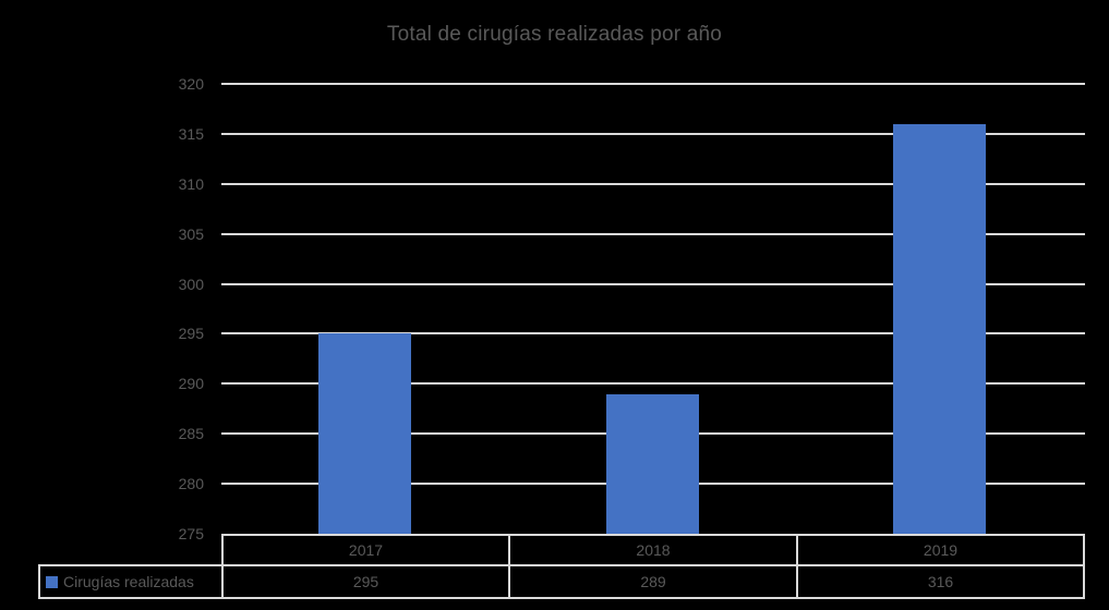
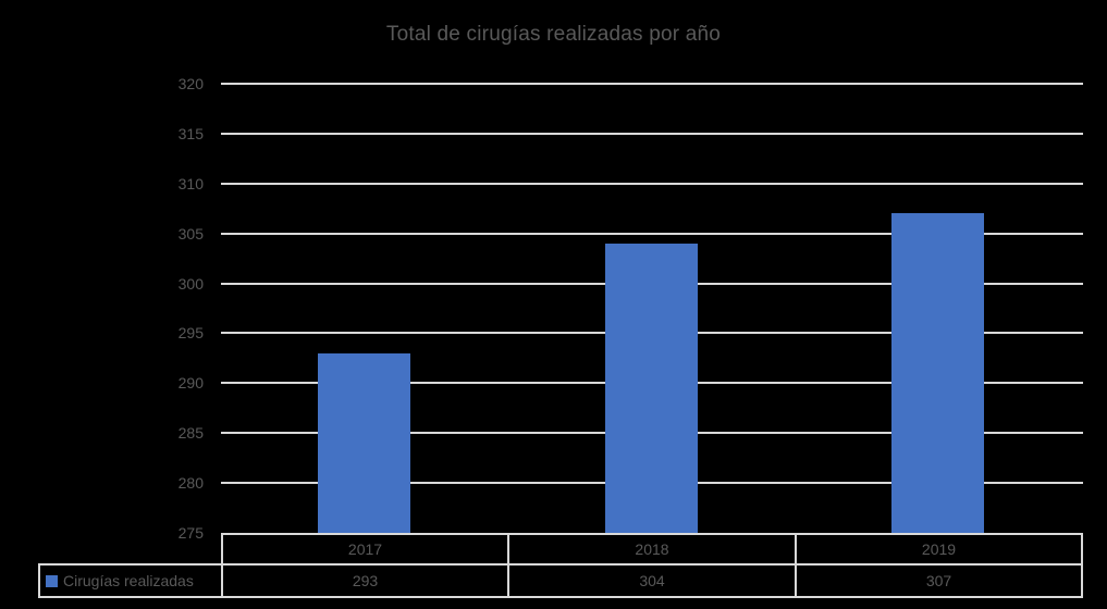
2017: 295 -> 293
2018: 289 -> 304
2019: 316 -> 307
